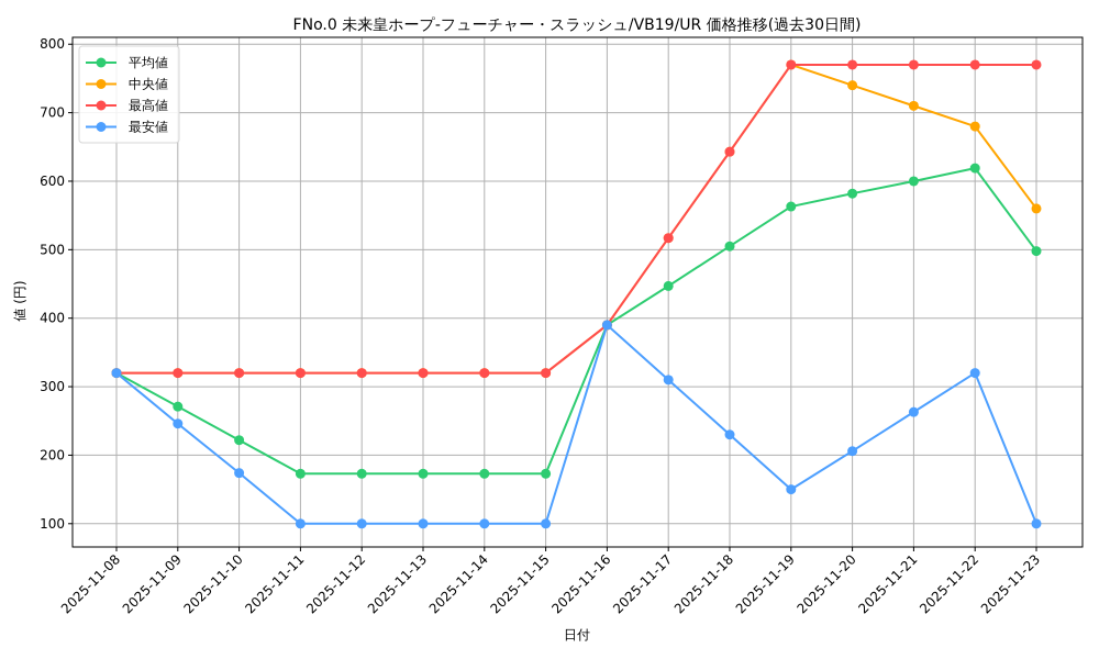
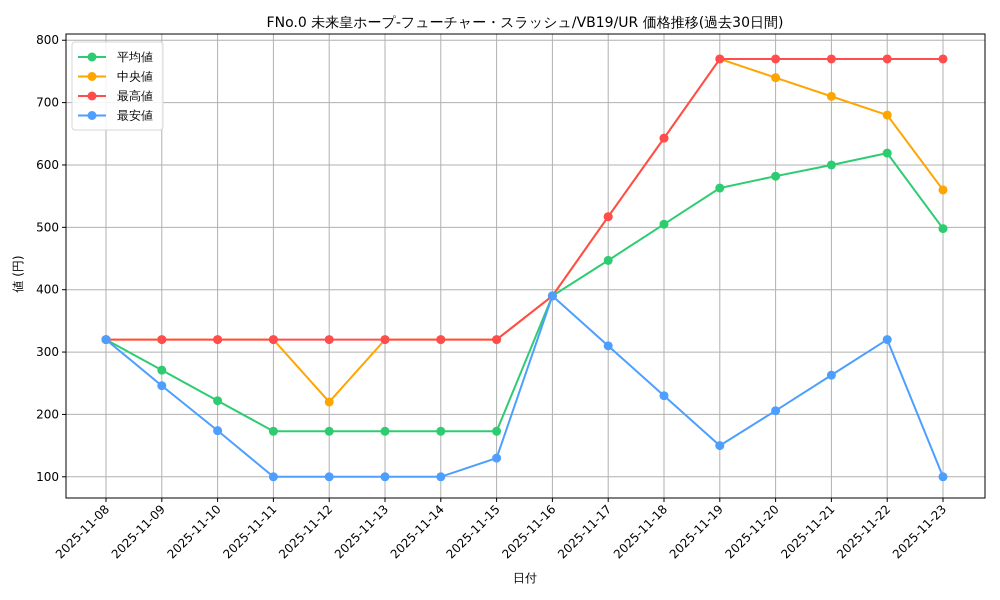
中央値/2025-11-12: 320 -> 220
最安値/2025-11-15: 100 -> 130
